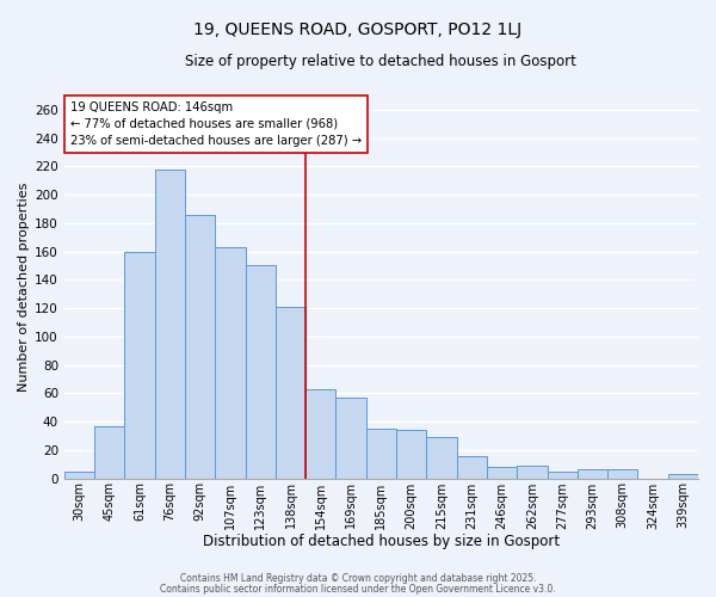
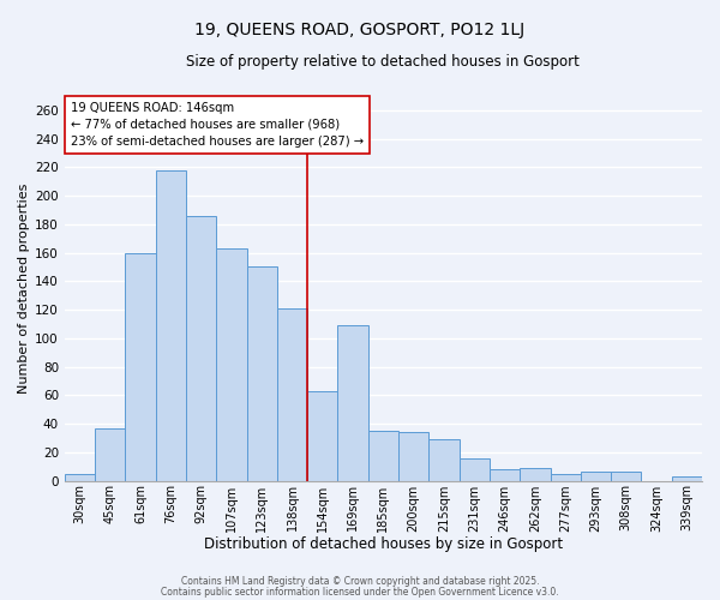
169sqm: 57 -> 109
